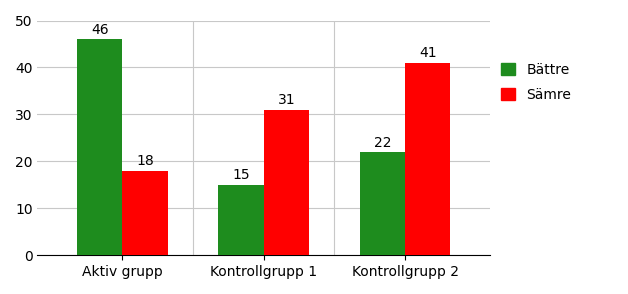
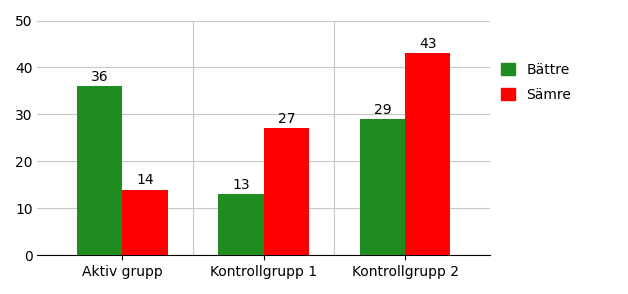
Bättre/Aktiv grupp: 46 -> 36
Sämre/Aktiv grupp: 18 -> 14
Bättre/Kontrollgrupp 1: 15 -> 13
Sämre/Kontrollgrupp 1: 31 -> 27
Bättre/Kontrollgrupp 2: 22 -> 29
Sämre/Kontrollgrupp 2: 41 -> 43
